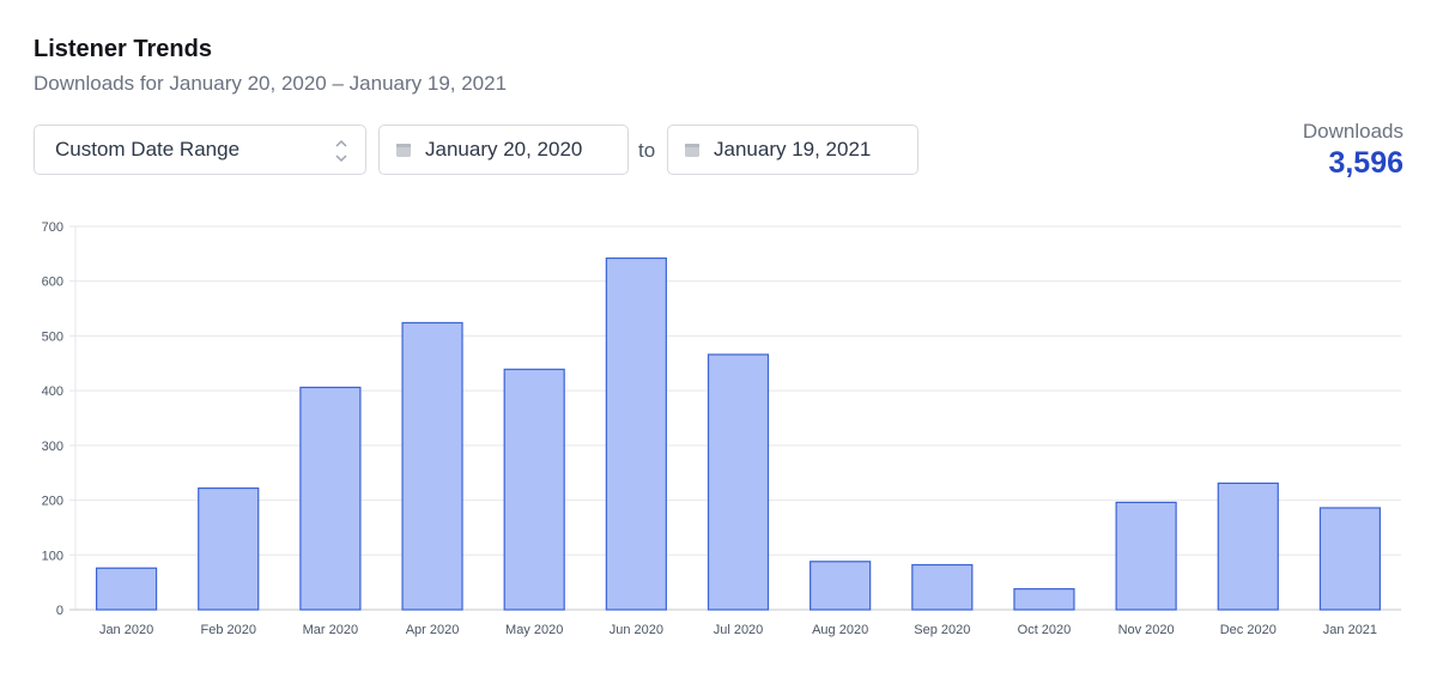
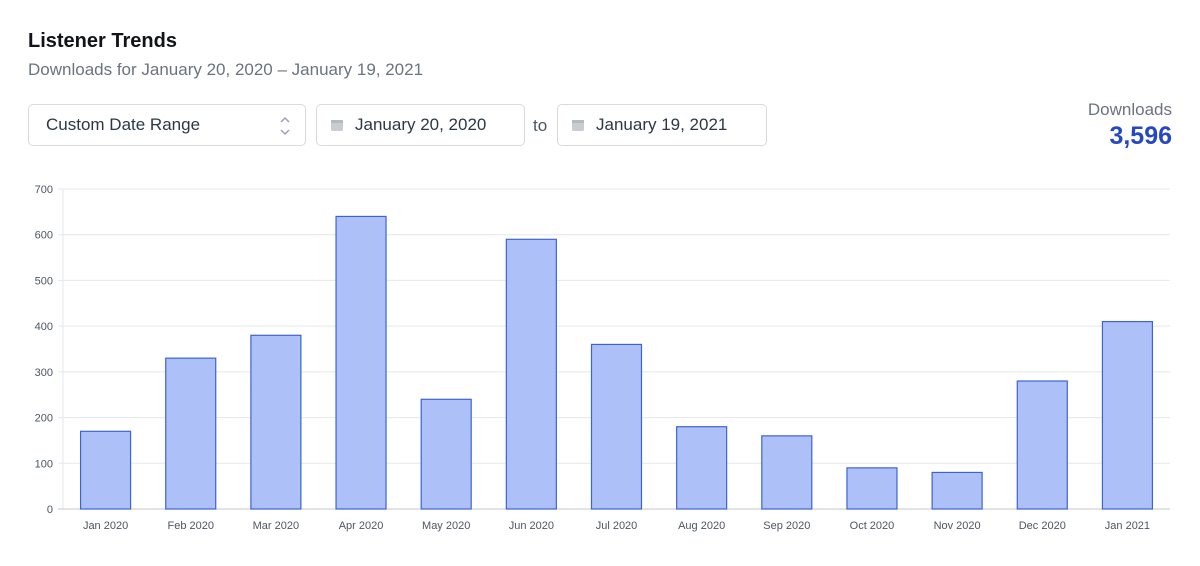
Jan 2020: 80 -> 170
Feb 2020: 220 -> 330
Mar 2020: 410 -> 380
Apr 2020: 520 -> 640
May 2020: 440 -> 240
Jun 2020: 640 -> 590
Jul 2020: 470 -> 360
Aug 2020: 90 -> 180
Sep 2020: 80 -> 160
Oct 2020: 40 -> 90
Nov 2020: 200 -> 80
Dec 2020: 230 -> 280
Jan 2021: 190 -> 410
